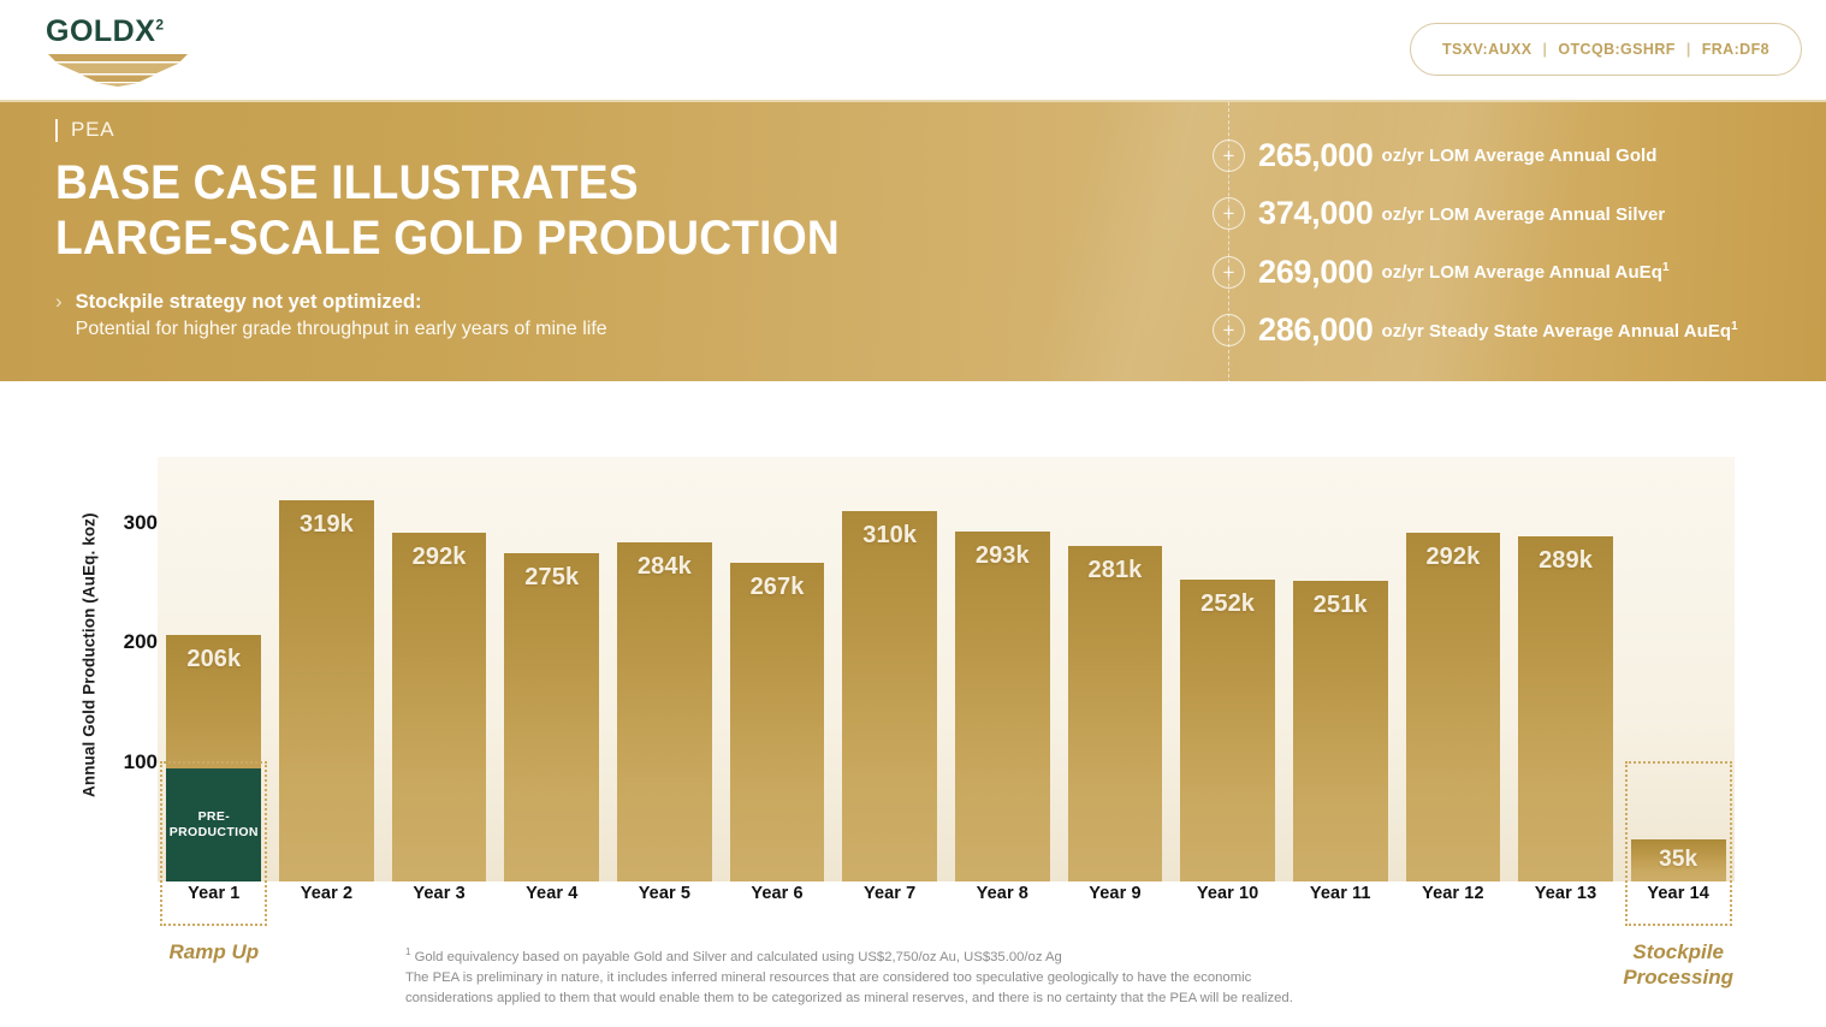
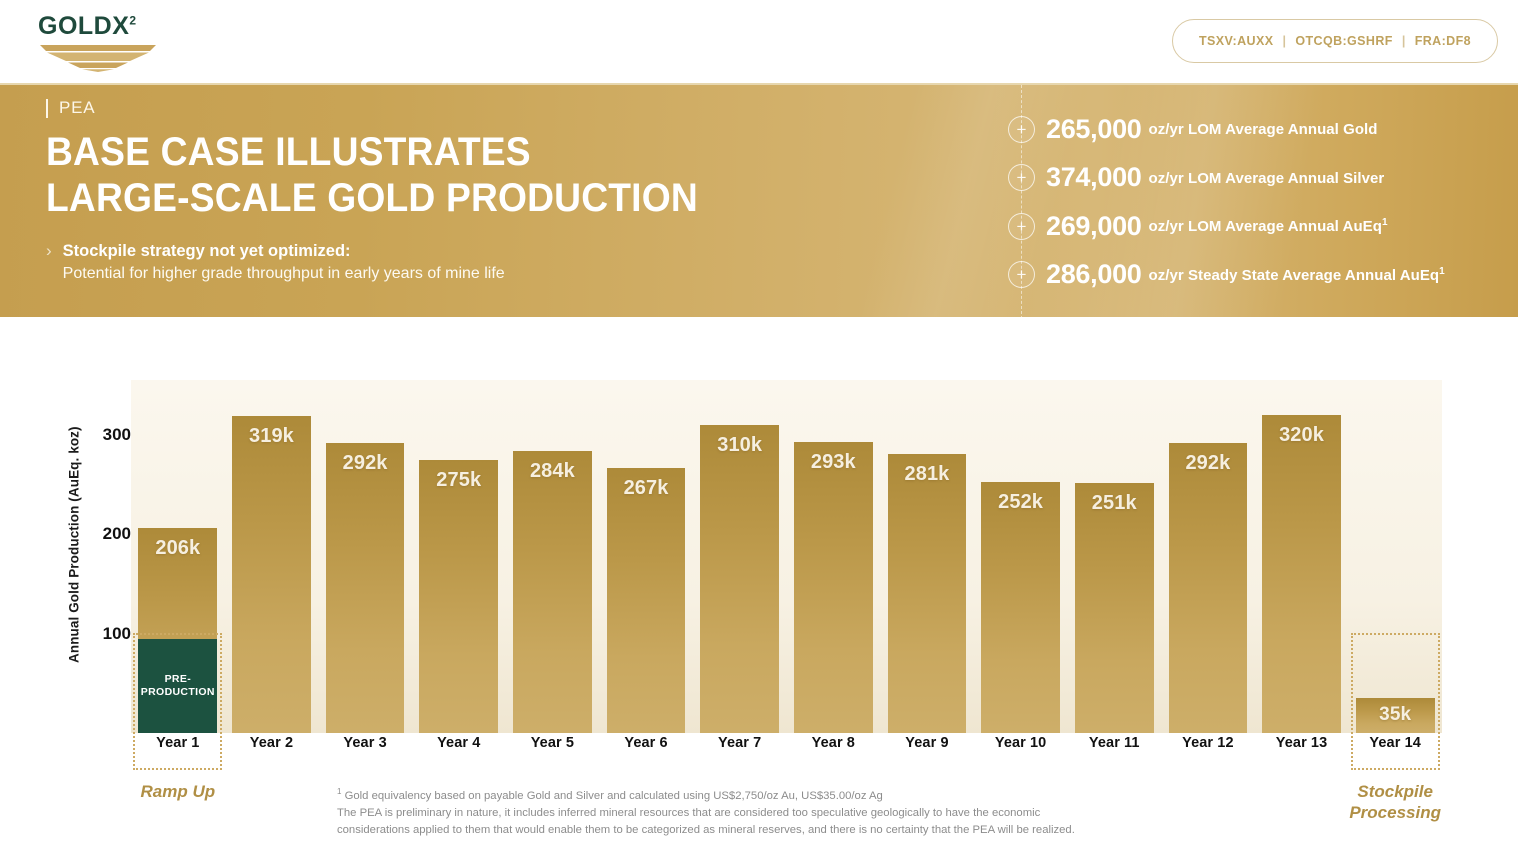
Year 13: 289k -> 320k
